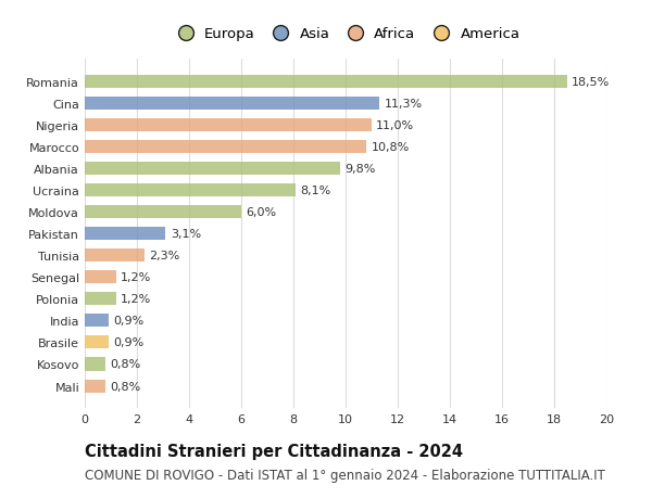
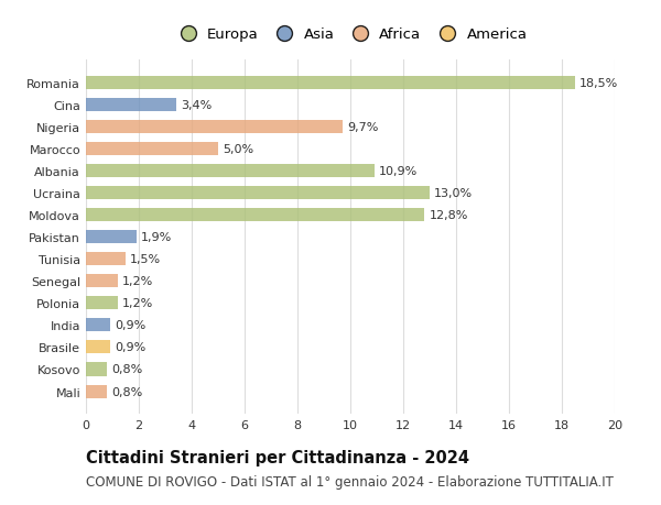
Cina: 11,3% -> 3,4%
Nigeria: 11,0% -> 9,7%
Marocco: 10,8% -> 5,0%
Albania: 9,8% -> 10,9%
Ucraina: 8,1% -> 13,0%
Moldova: 6,0% -> 12,8%
Pakistan: 3,1% -> 1,9%
Tunisia: 2,3% -> 1,5%
